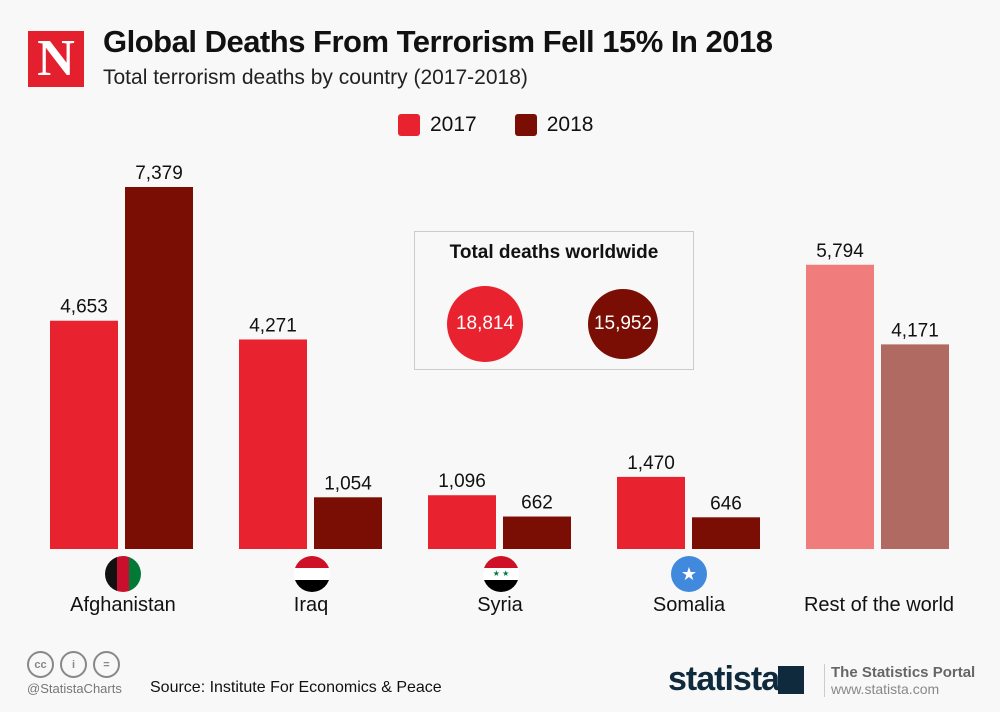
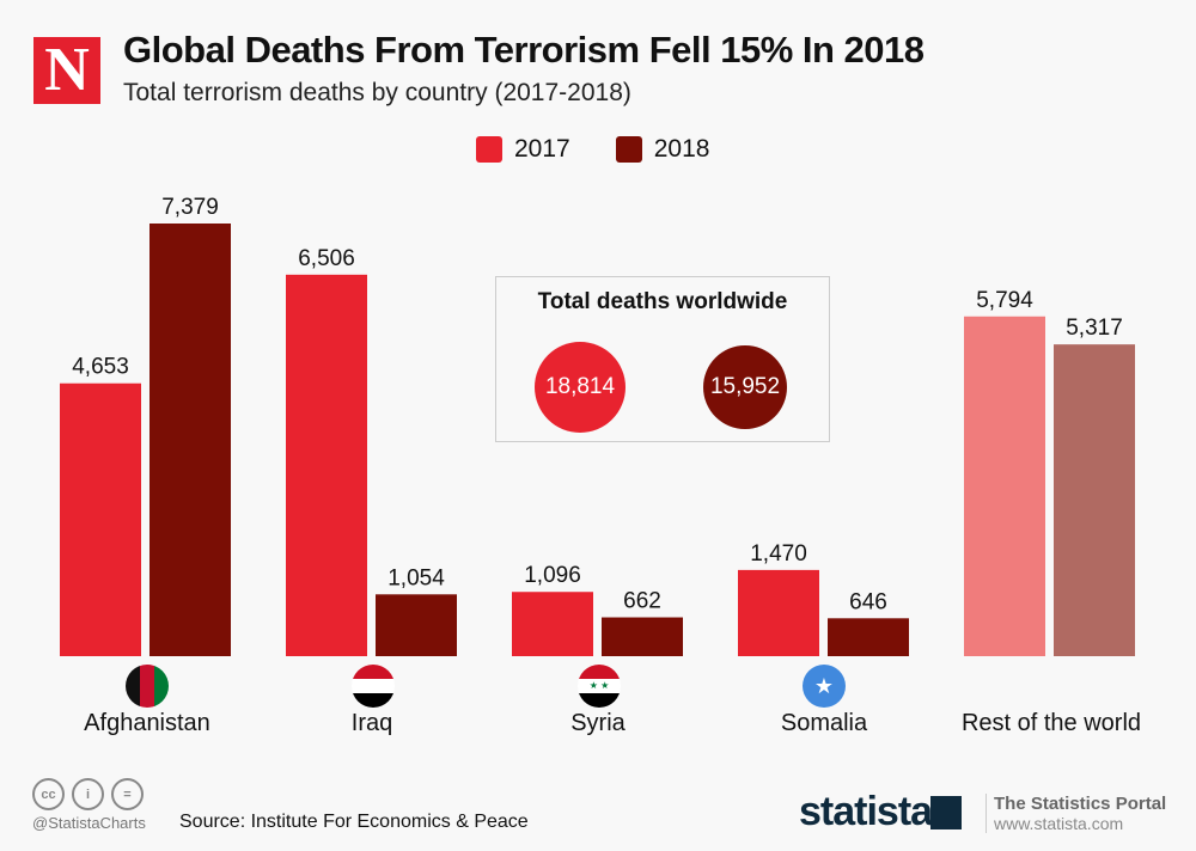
2017/Iraq: 4,271 -> 6,506
2018/Rest of the world: 4,171 -> 5,317
